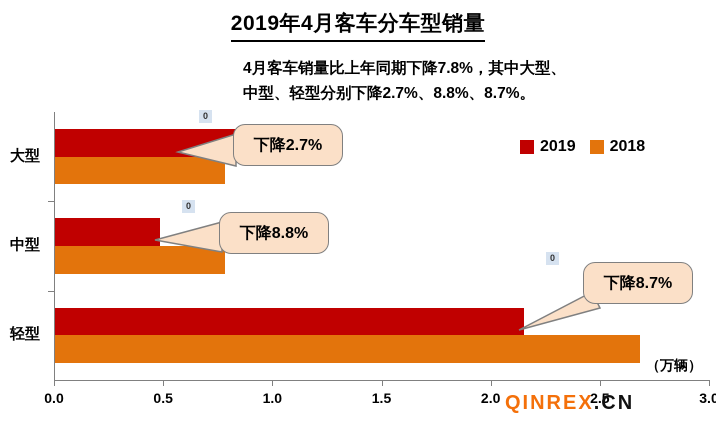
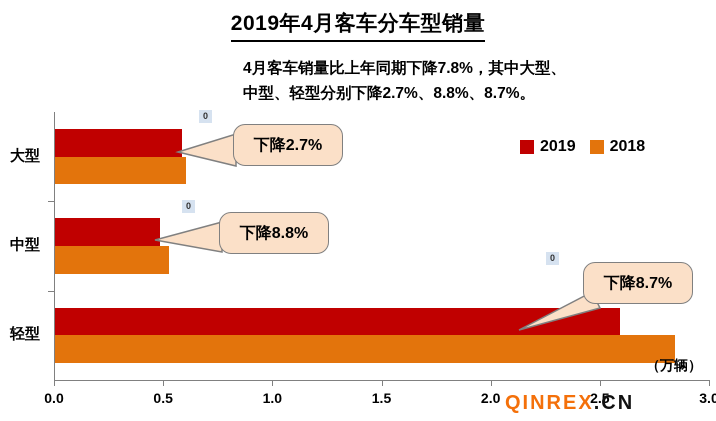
2019/大型: 1.11 -> 0.58
2018/大型: 0.78 -> 0.60
2018/中型: 0.78 -> 0.52
2019/轻型: 2.15 -> 2.59
2018/轻型: 2.68 -> 2.84
